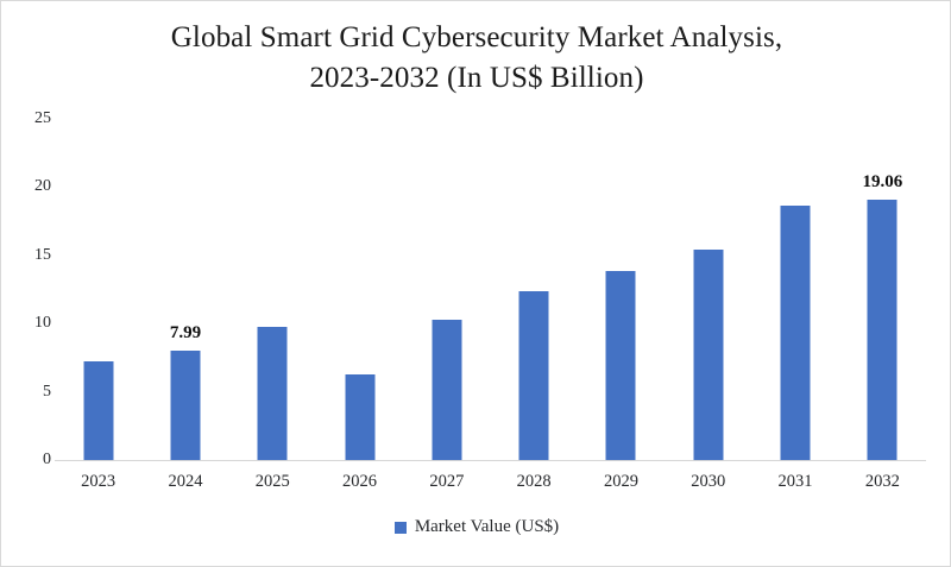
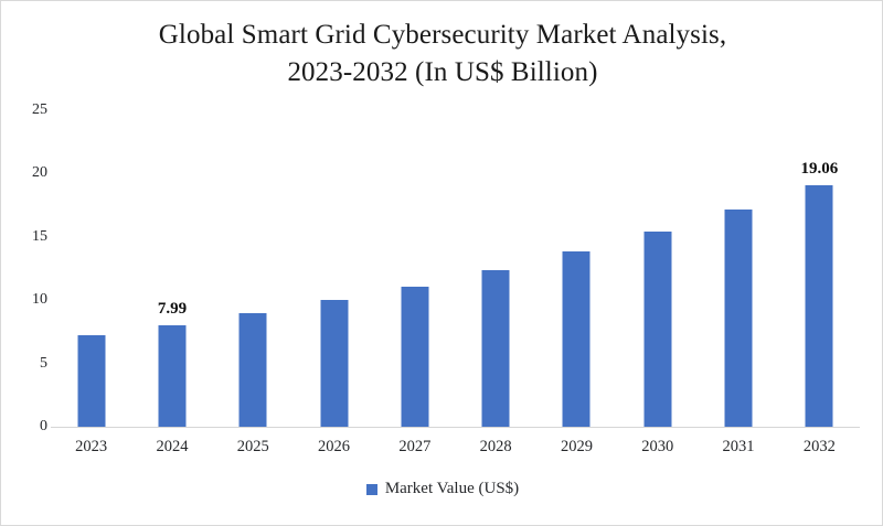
2025: 9.8 -> 8.9
2026: 6.3 -> 10.0
2027: 10.3 -> 11.1
2031: 18.6 -> 17.2
